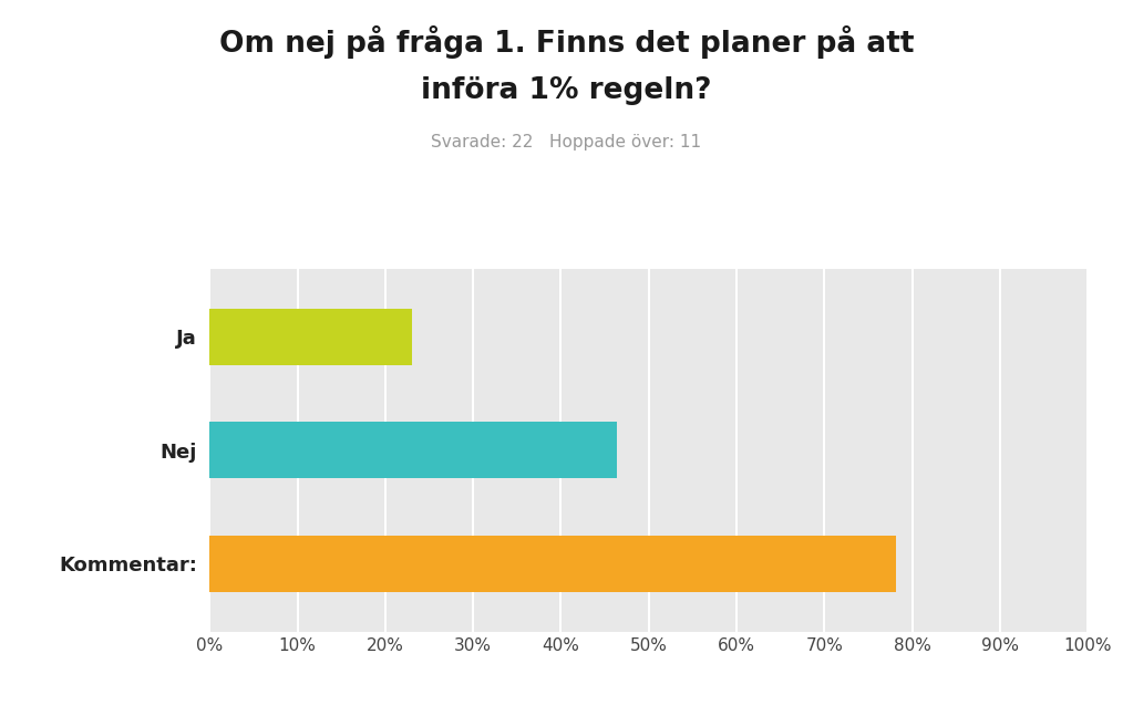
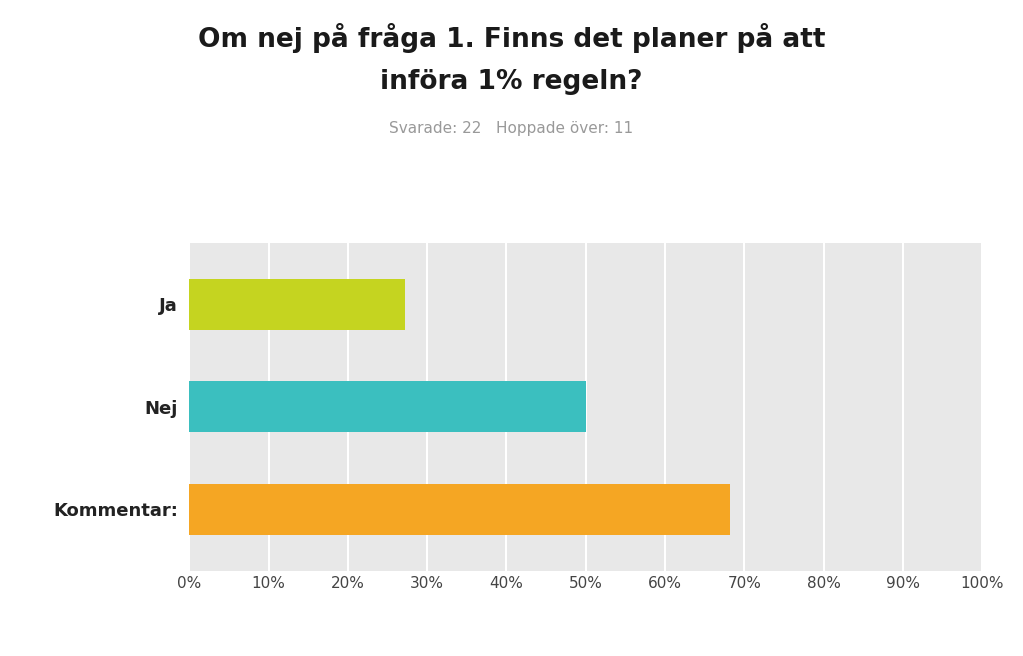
Ja: 23.0% -> 27.3%
Nej: 46.4% -> 50.0%
Kommentar:: 78.2% -> 68.2%
